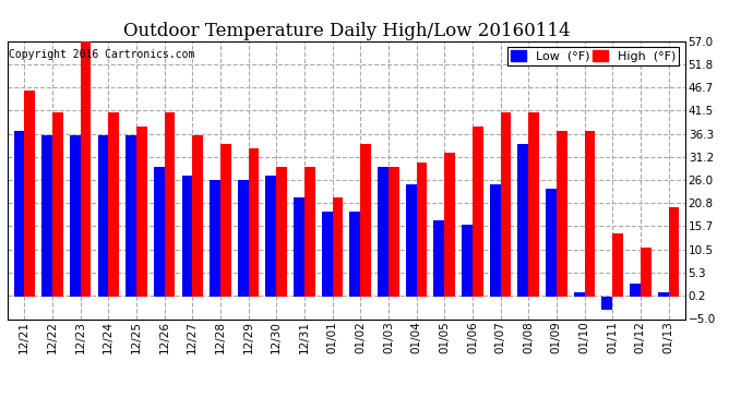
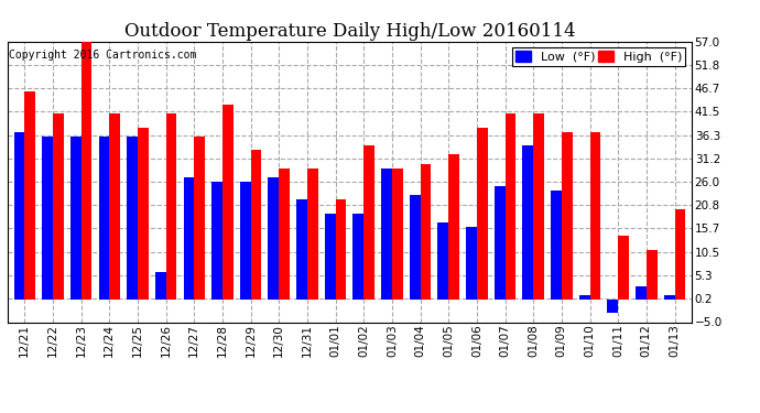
Low (°F)/12/26: 29 -> 6
High (°F)/12/28: 34 -> 43
Low (°F)/01/04: 25 -> 23
